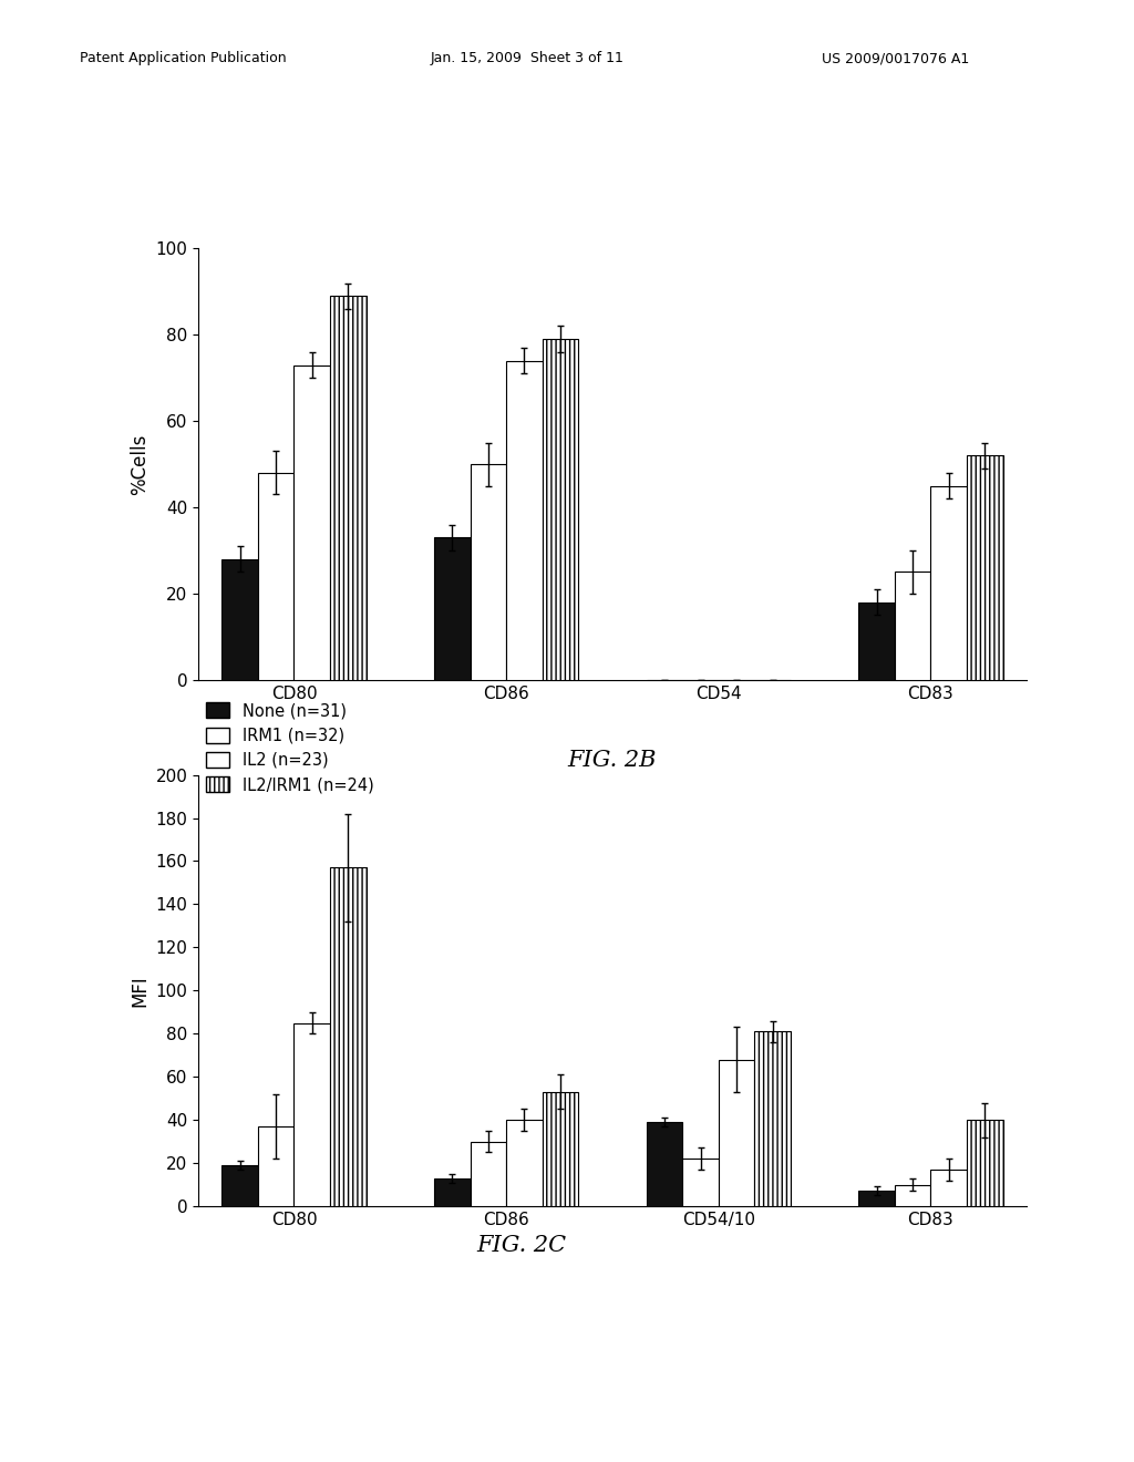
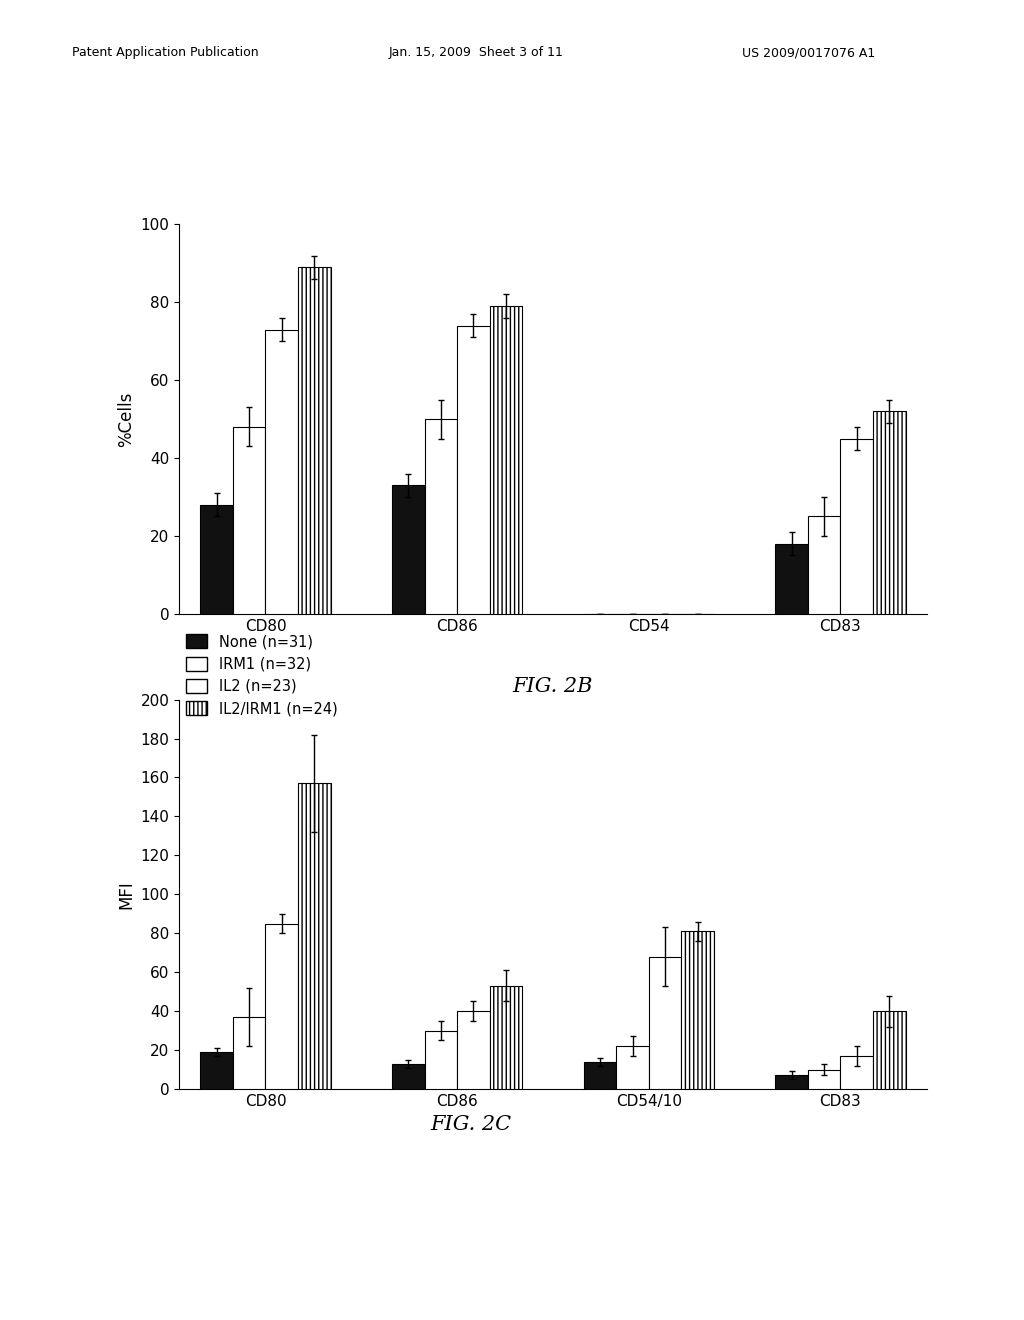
None (n=31)/CD54/10: 39 -> 14
